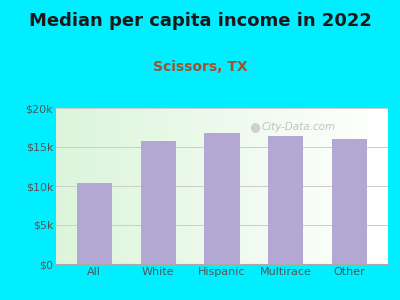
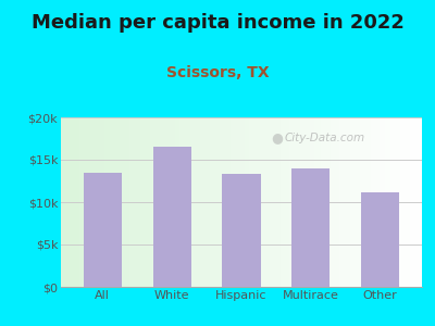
All: $10.4k -> $13.4k
White: $15.8k -> $16.5k
Hispanic: $16.8k -> $13.3k
Multirace: $16.4k -> $14.0k
Other: $16.0k -> $11.2k
